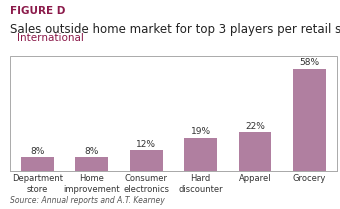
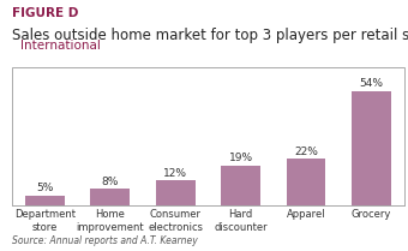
Department store: 8% -> 5%
Grocery: 58% -> 54%
